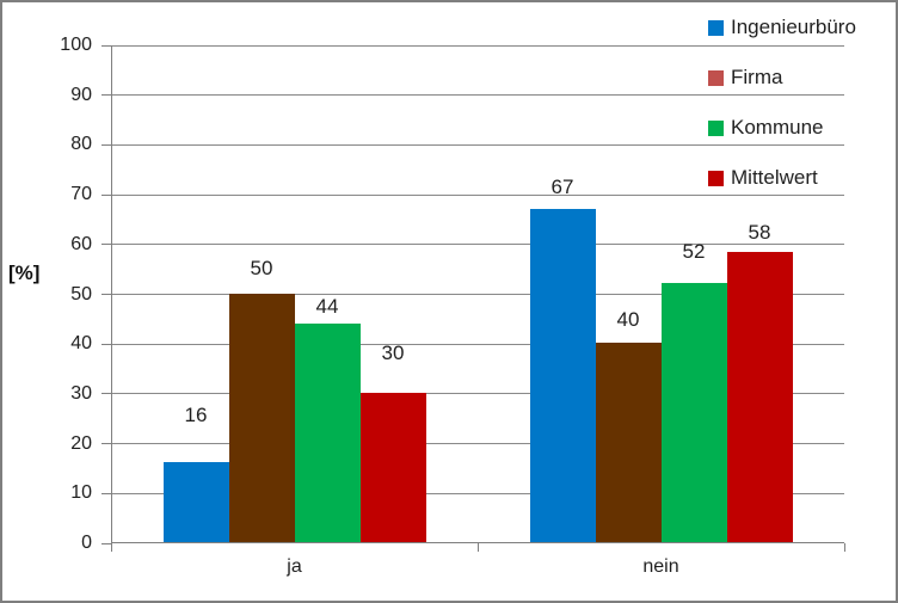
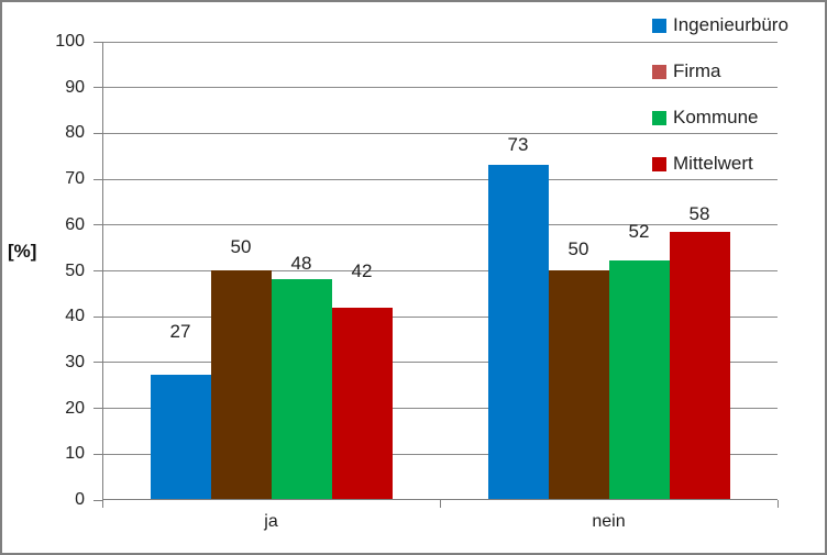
Ingenieurbüro/ja: 16 -> 27
Kommune/ja: 44 -> 48
Mittelwert/ja: 30 -> 42
Ingenieurbüro/nein: 67 -> 73
Firma/nein: 40 -> 50
